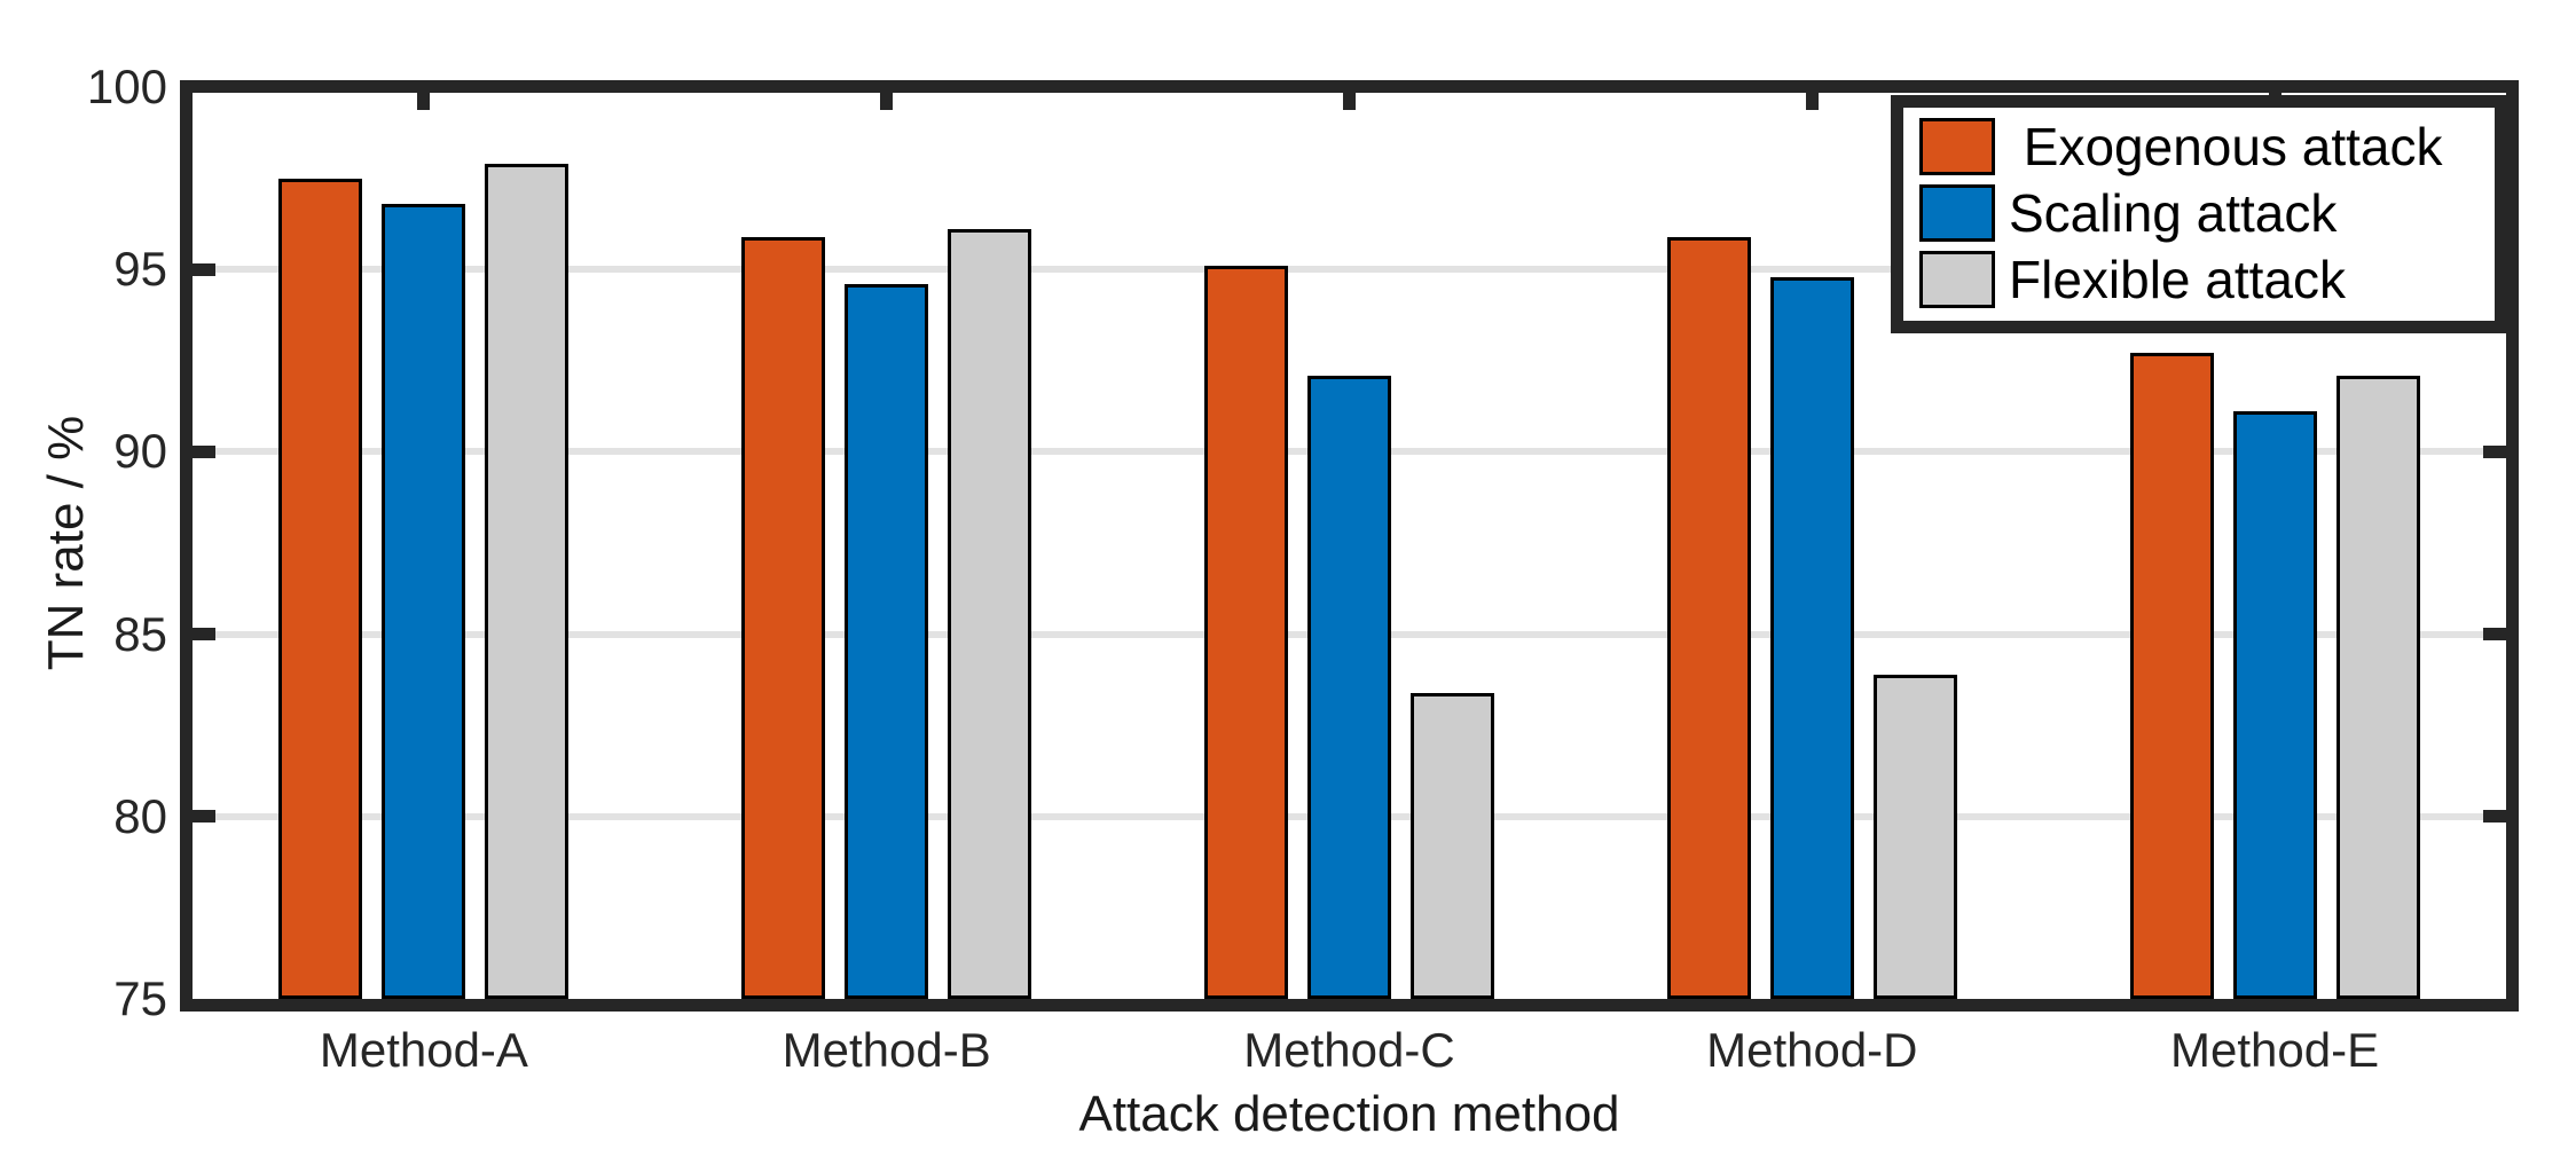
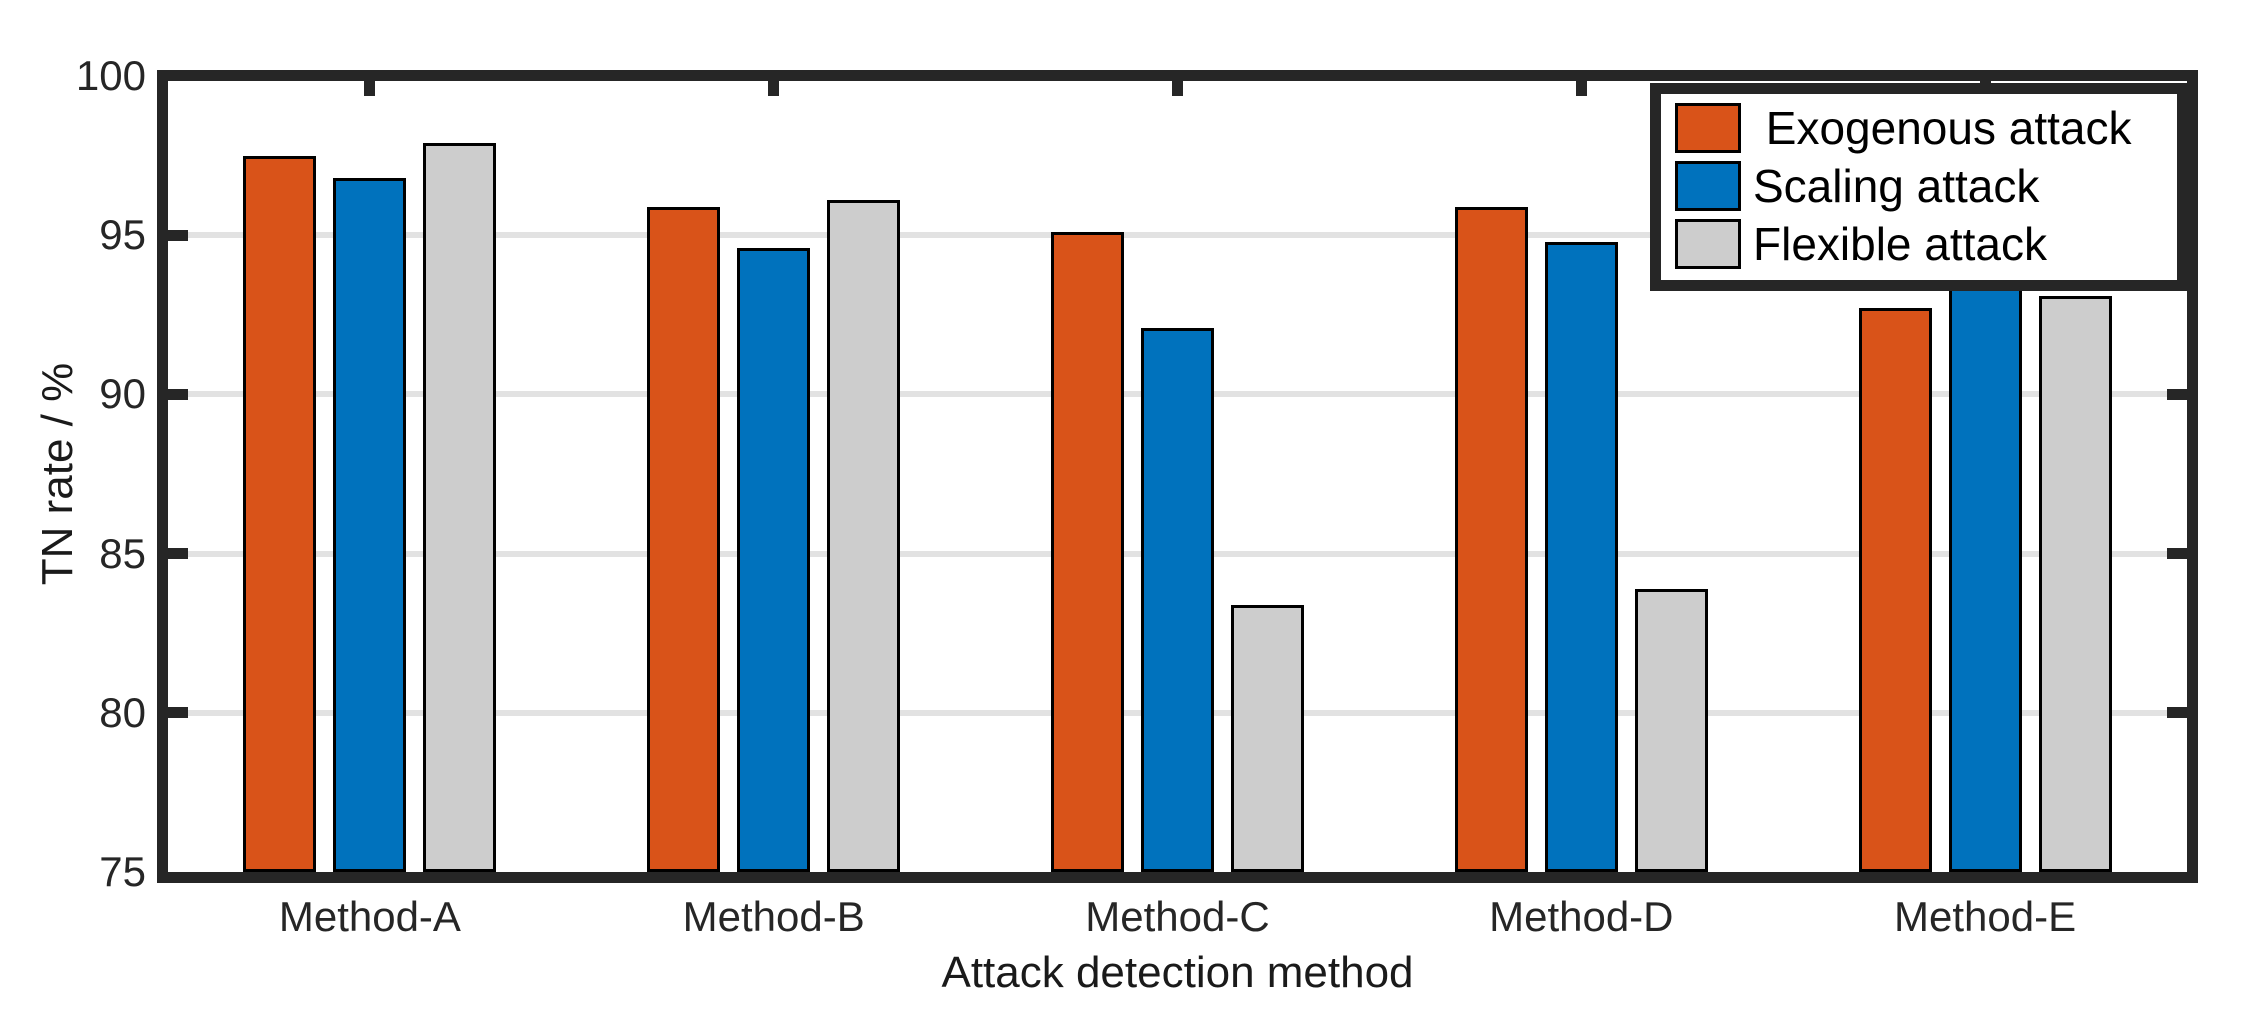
Scaling attack/Method-E: 91.1 -> 96.6
Flexible attack/Method-E: 92.1 -> 93.1
